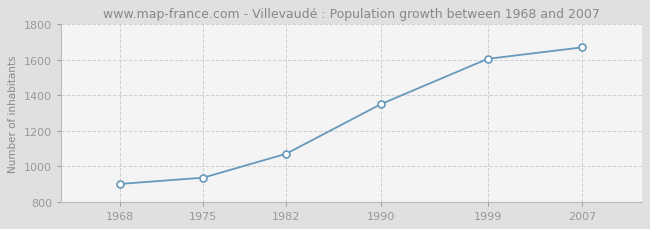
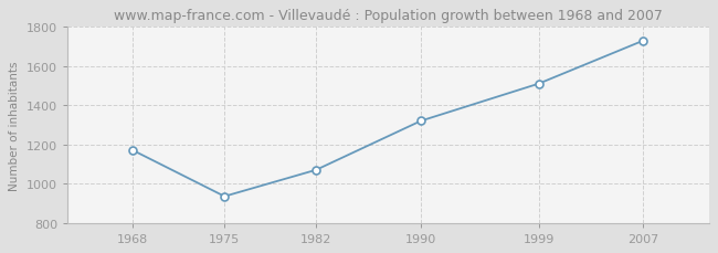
1968: 900 -> 1170
1990: 1350 -> 1320
1999: 1600 -> 1510
2007: 1670 -> 1730
